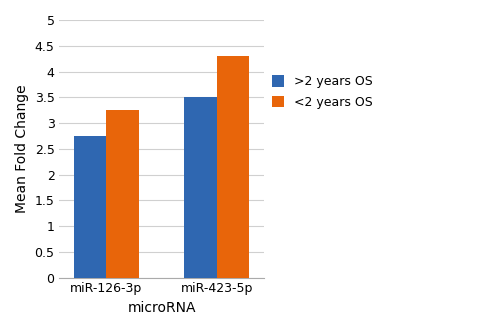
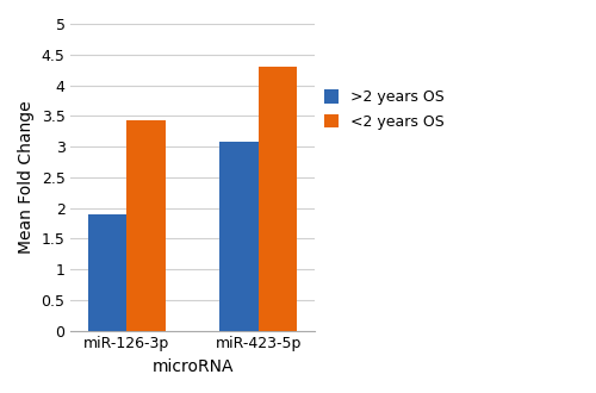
>2 years OS/miR-126-3p: 2.75 -> 1.90
<2 years OS/miR-126-3p: 3.25 -> 3.42
>2 years OS/miR-423-5p: 3.50 -> 3.08
